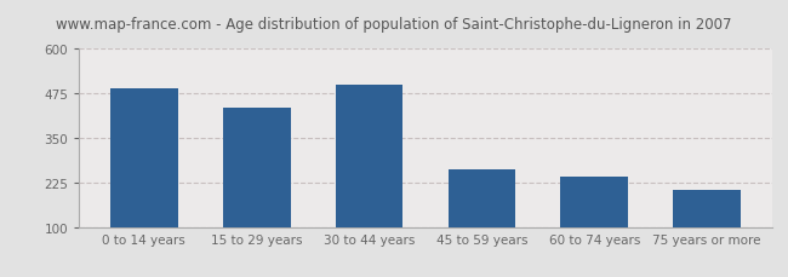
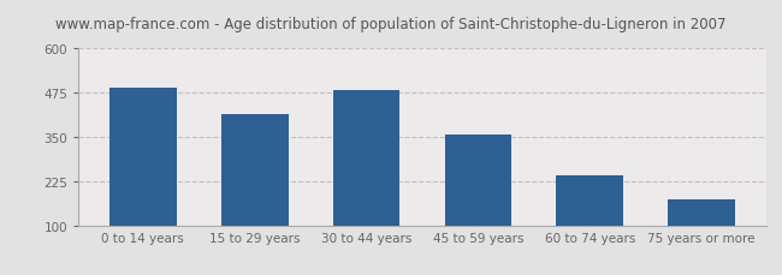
15 to 29 years: 435 -> 415
30 to 44 years: 500 -> 483
45 to 59 years: 260 -> 357
75 years or more: 205 -> 173
